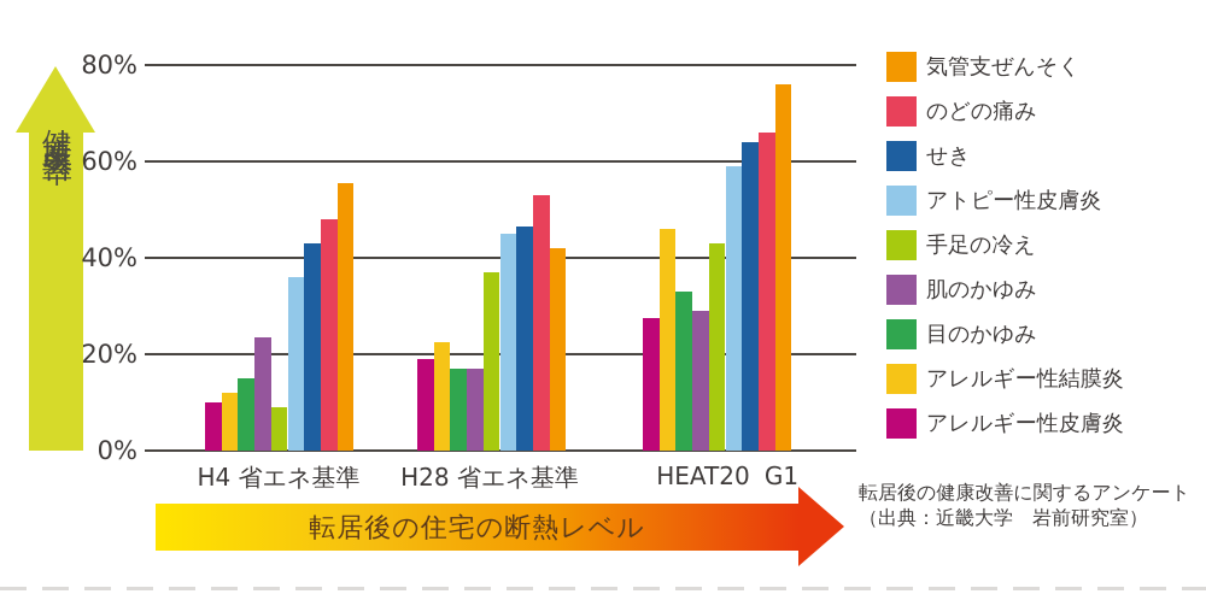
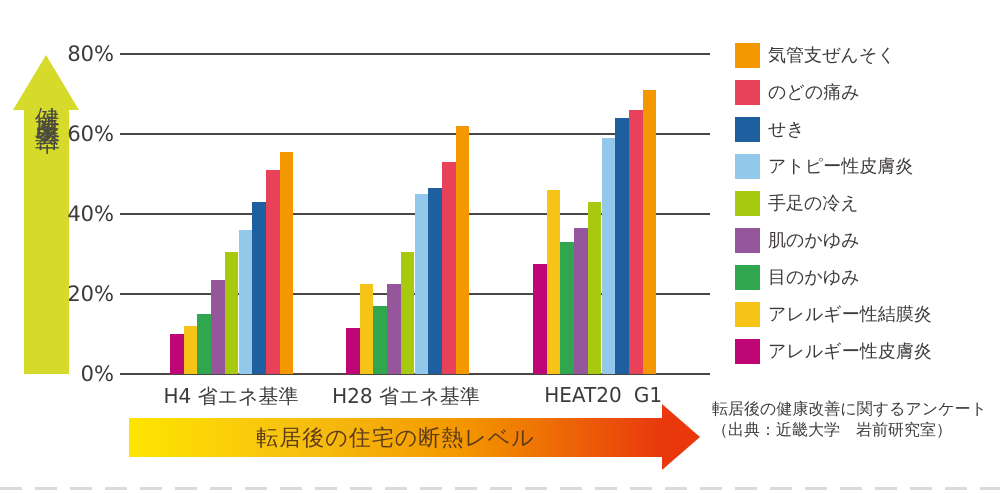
のどの痛み/H4 省エネ基準: 48% -> 51%
手足の冷え/H4 省エネ基準: 9% -> 30%
気管支ぜんそく/H28 省エネ基準: 42% -> 62%
手足の冷え/H28 省エネ基準: 37% -> 30%
肌のかゆみ/H28 省エネ基準: 17% -> 22%
アレルギー性皮膚炎/H28 省エネ基準: 19% -> 12%
気管支ぜんそく/HEAT20 G1: 76% -> 71%
肌のかゆみ/HEAT20 G1: 29% -> 36%
